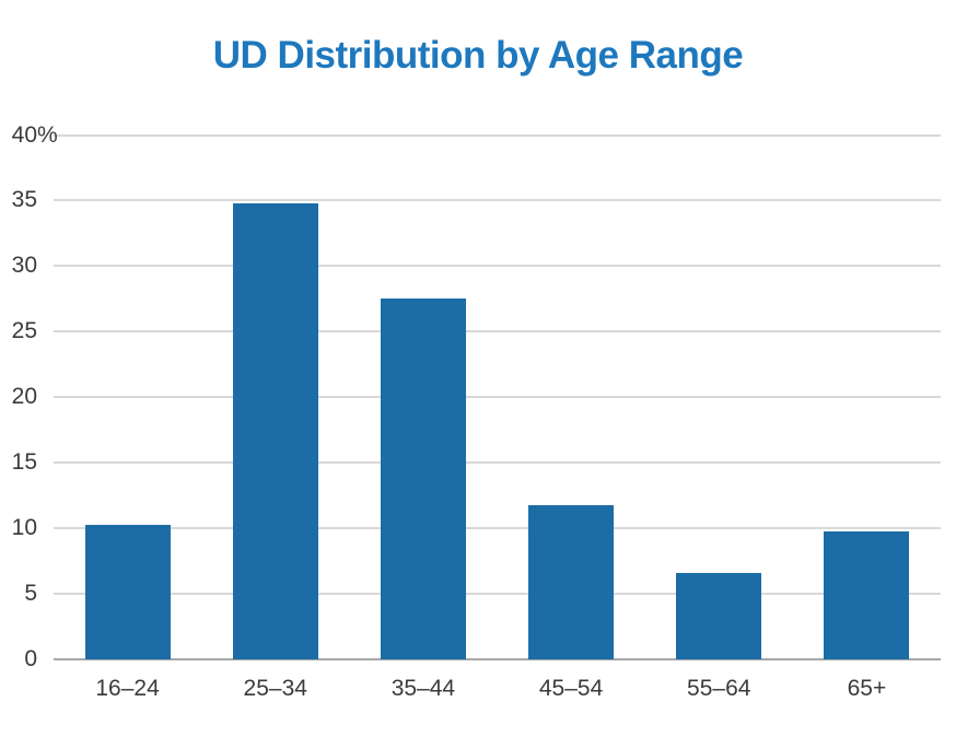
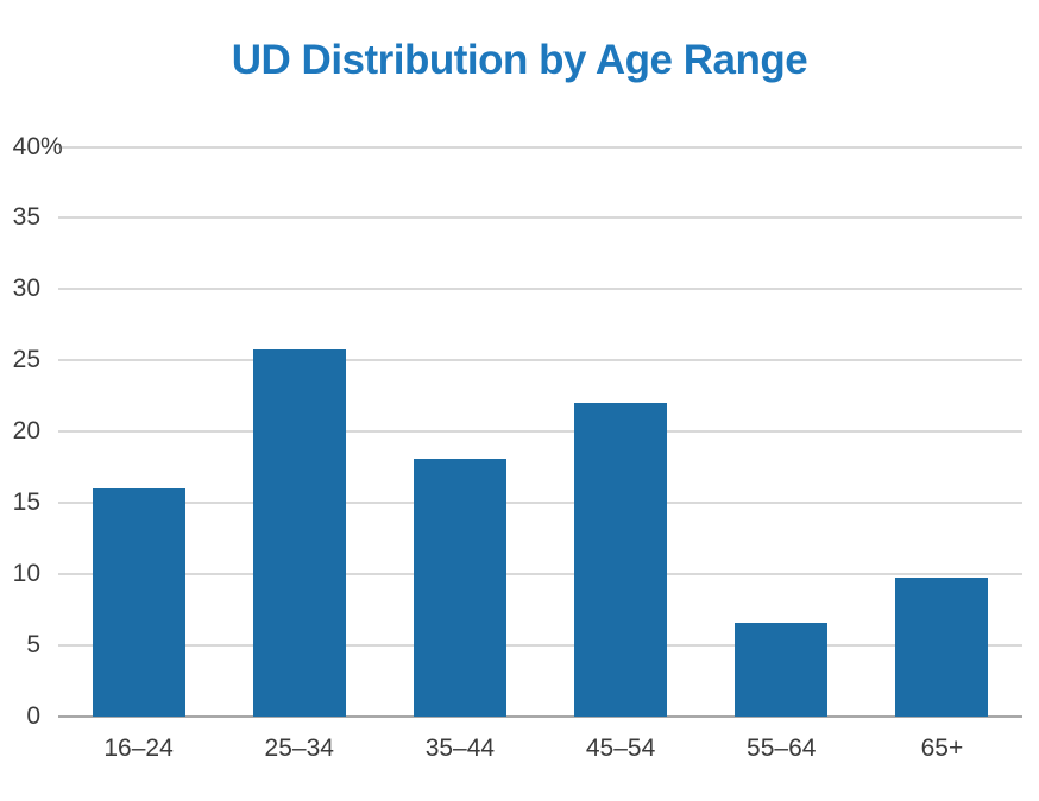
16–24: 10.3 -> 16.0
25–34: 34.8 -> 25.8
35–44: 27.5 -> 18.1
45–54: 11.8 -> 22.0
